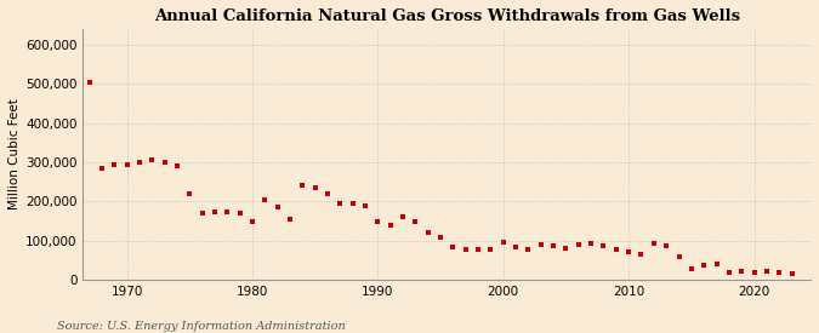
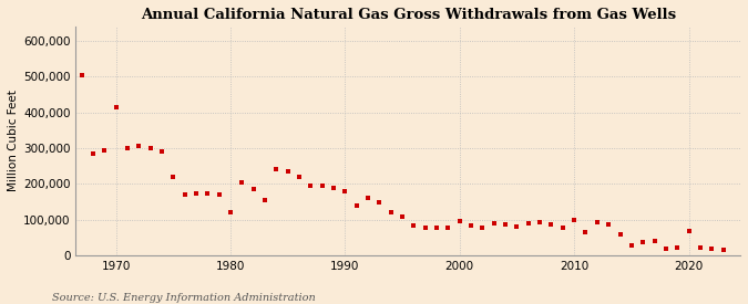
1970: 295,000 -> 415,000
1980: 150,000 -> 120,000
1990: 150,000 -> 180,000
2010: 73,000 -> 100,000
2020: 18,000 -> 70,000
